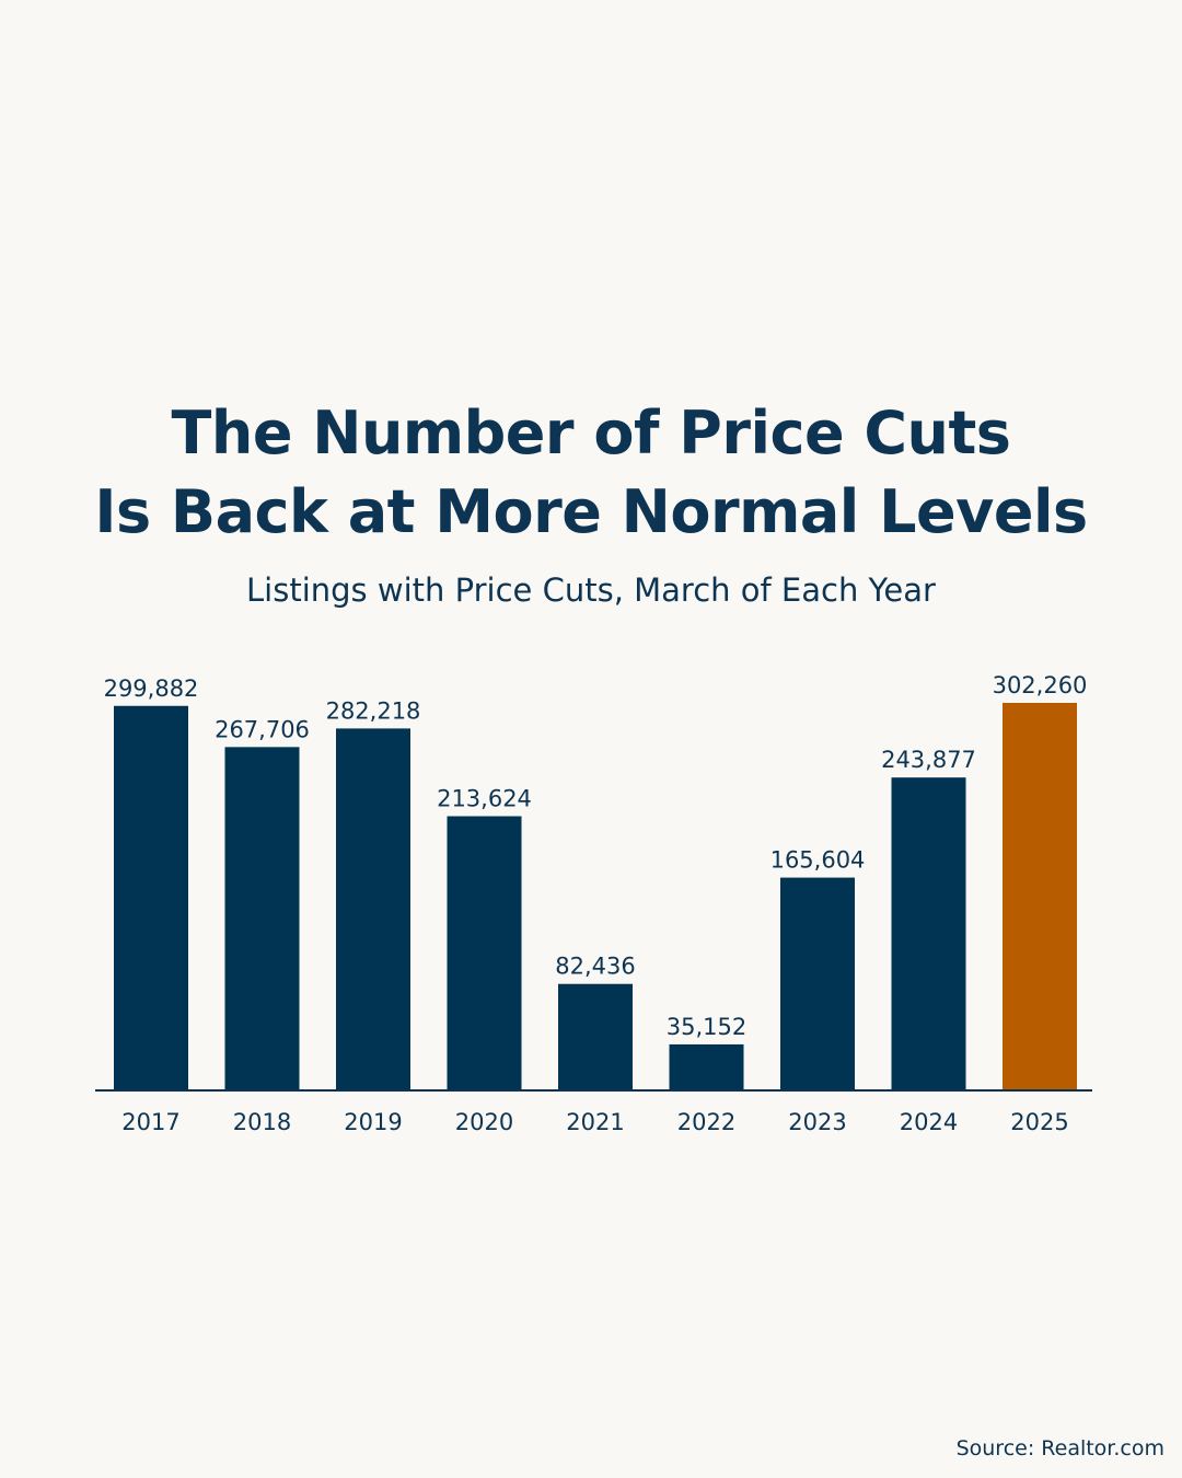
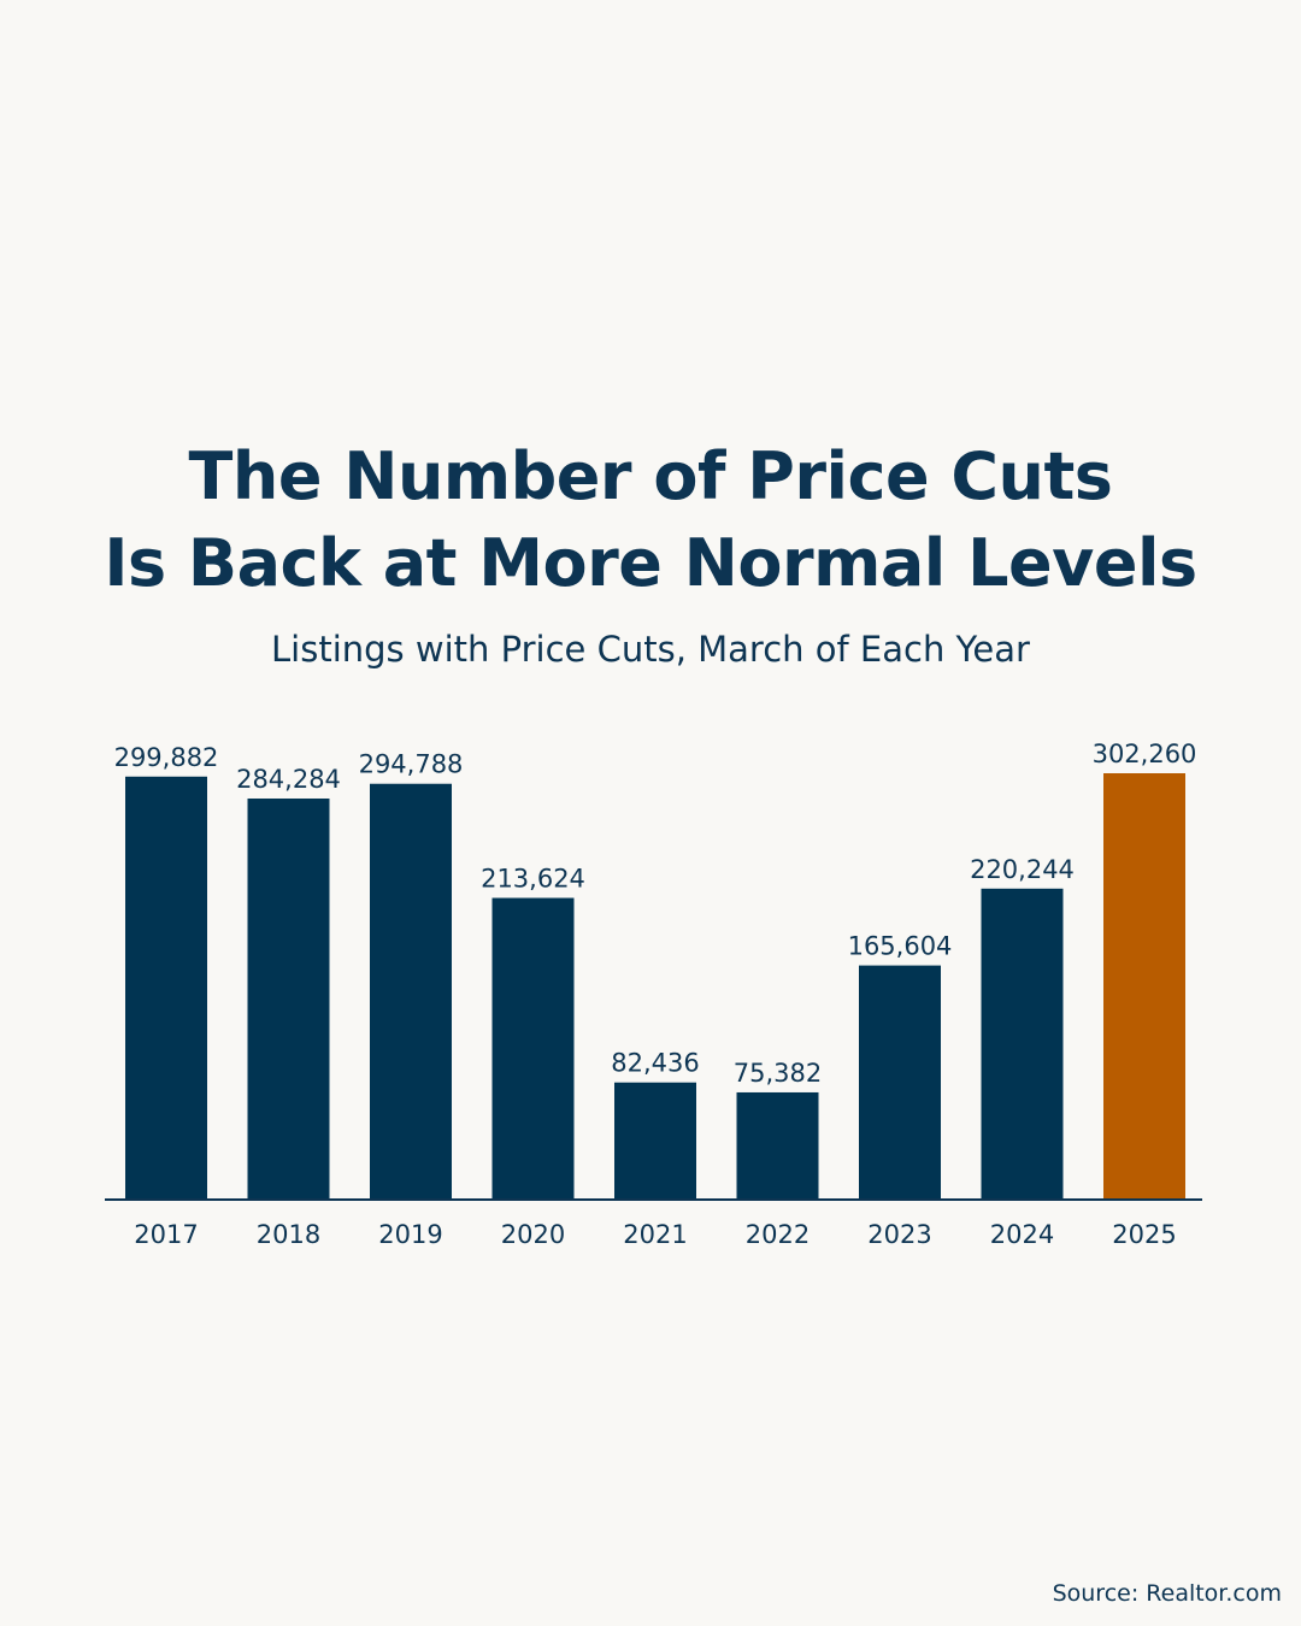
2018: 267,706 -> 284,284
2019: 282,218 -> 294,788
2022: 35,152 -> 75,382
2024: 243,877 -> 220,244
